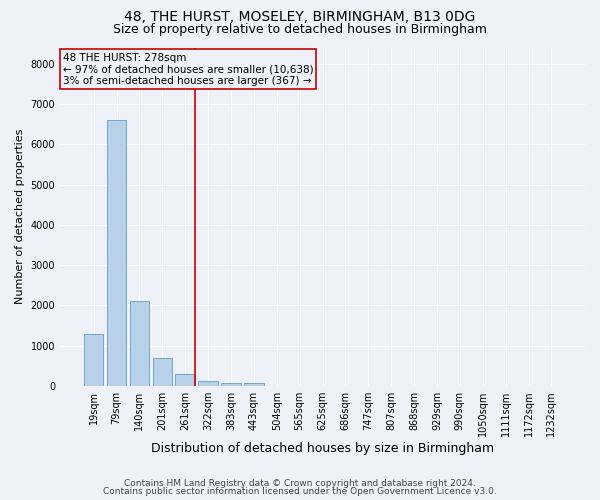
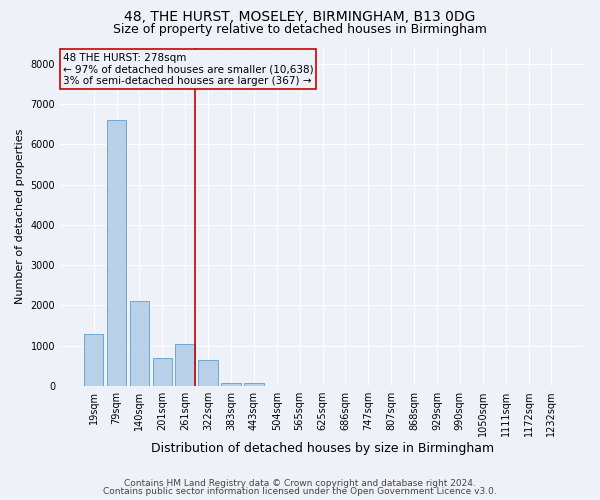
261sqm: 300 -> 1050
322sqm: 130 -> 650
